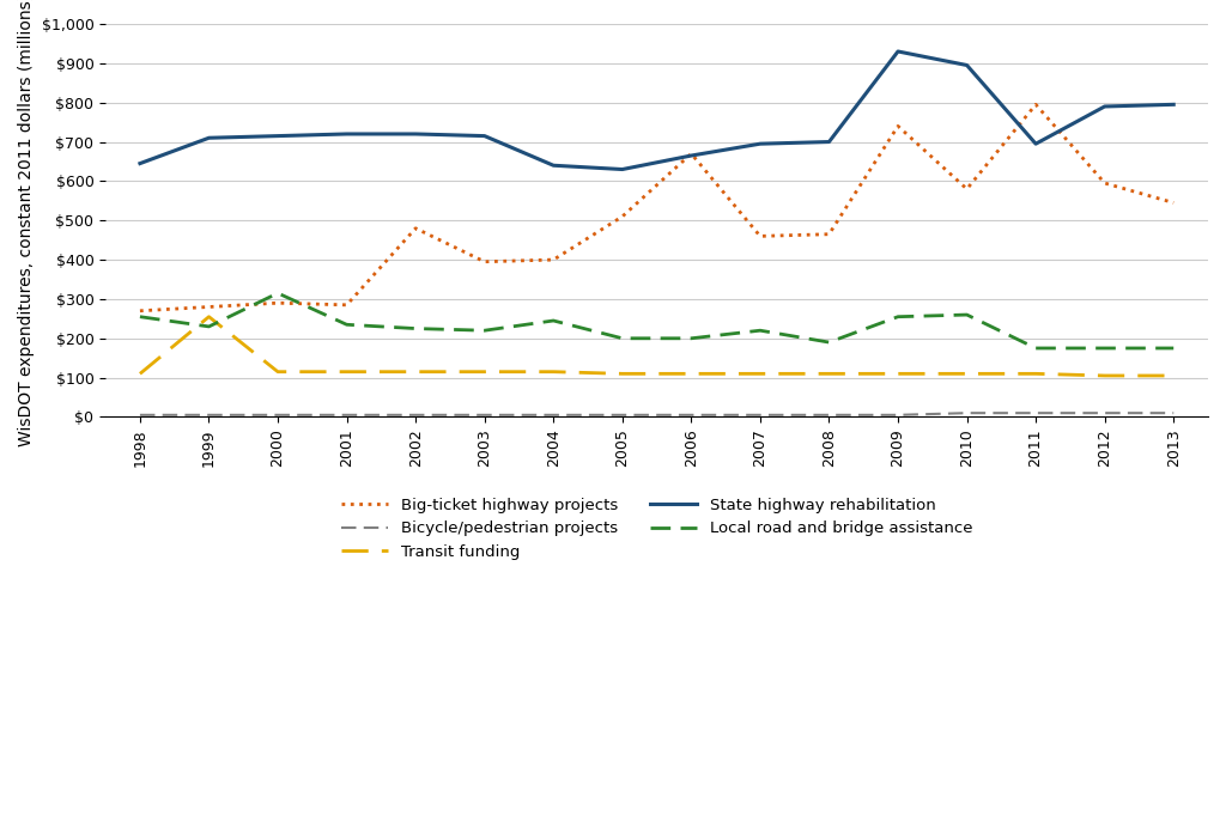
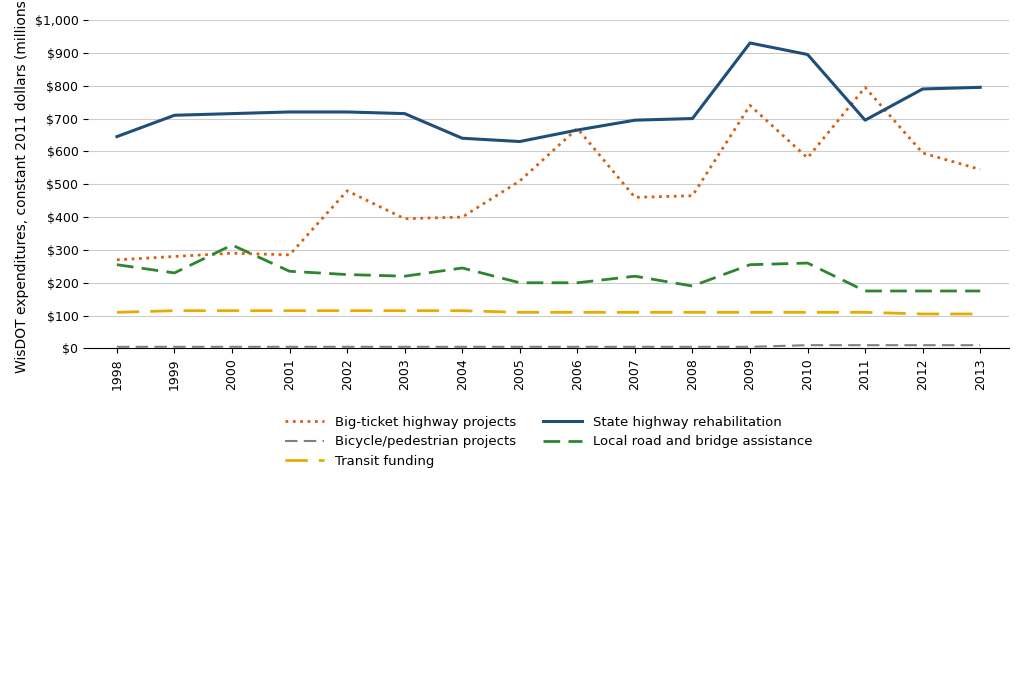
Transit funding/1999: $255 -> $115
